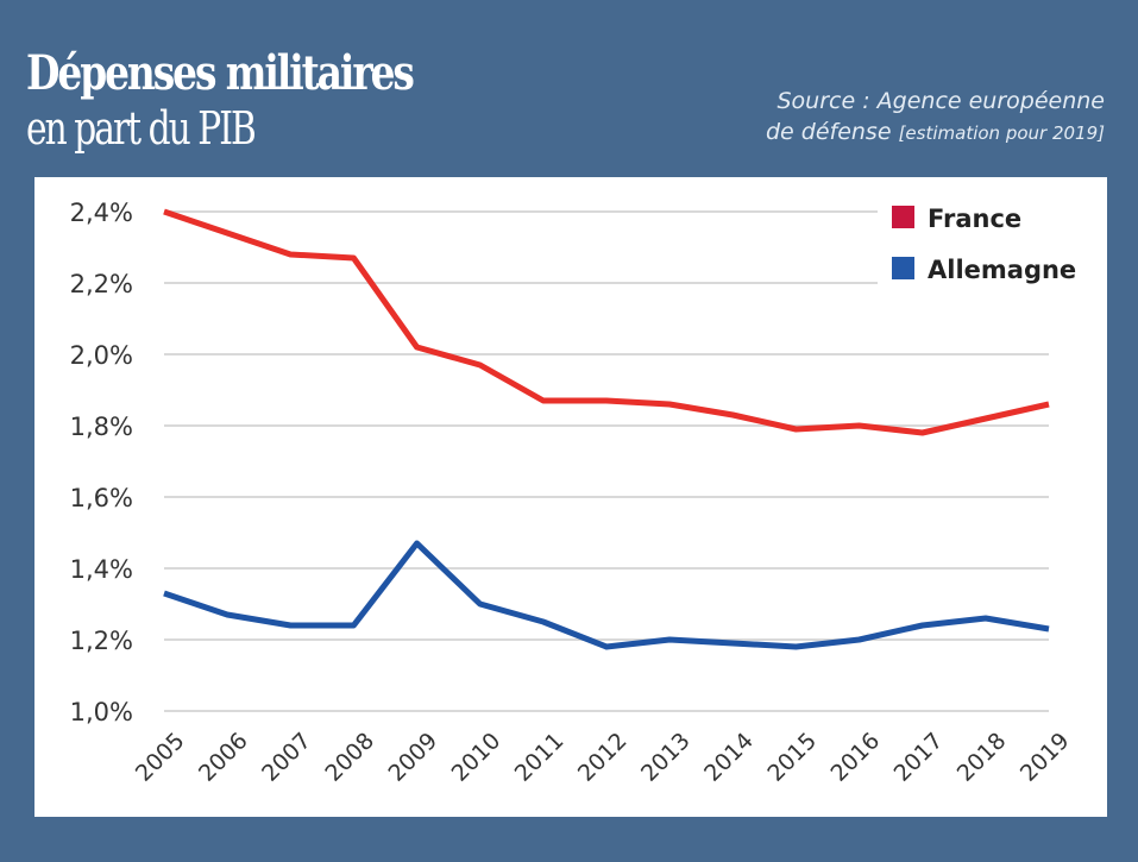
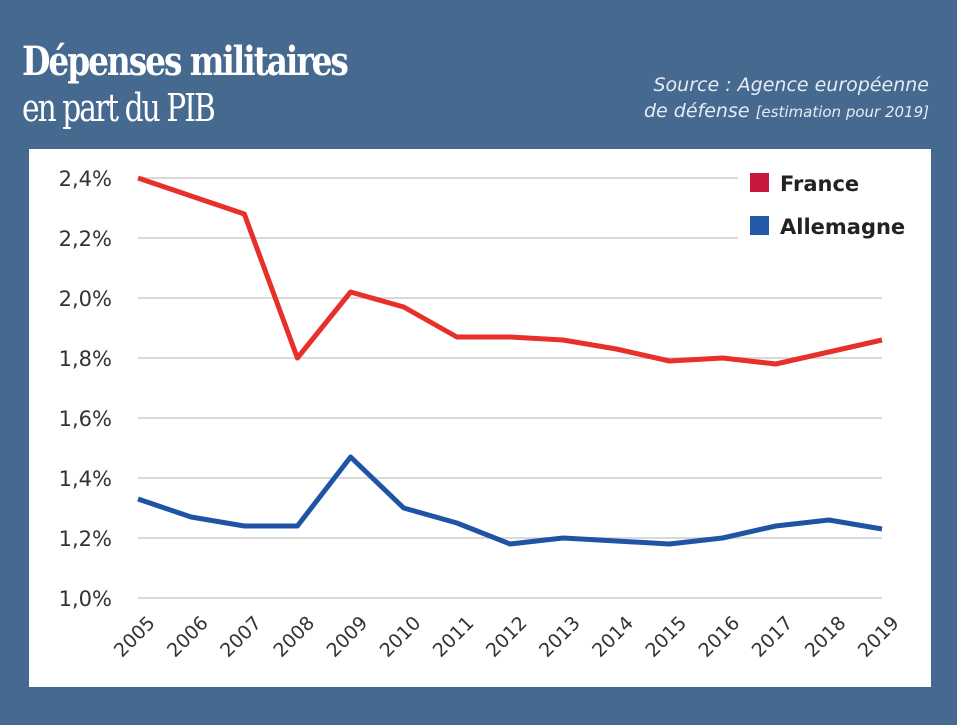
France/2008: 2,27% -> 1,80%
